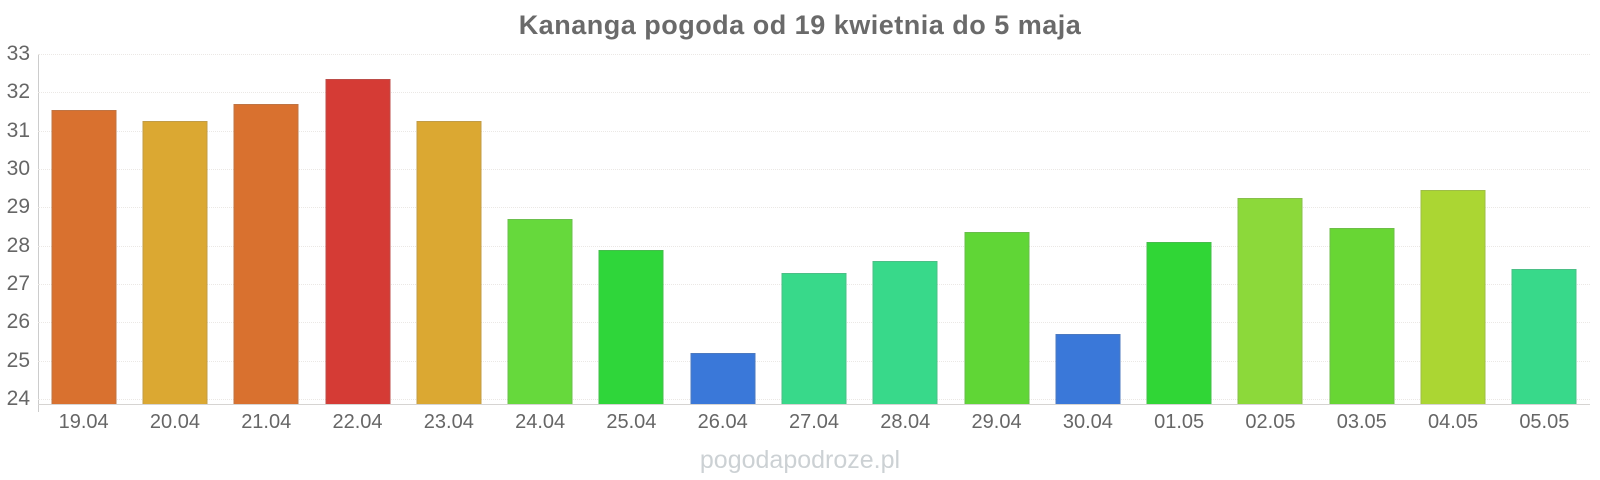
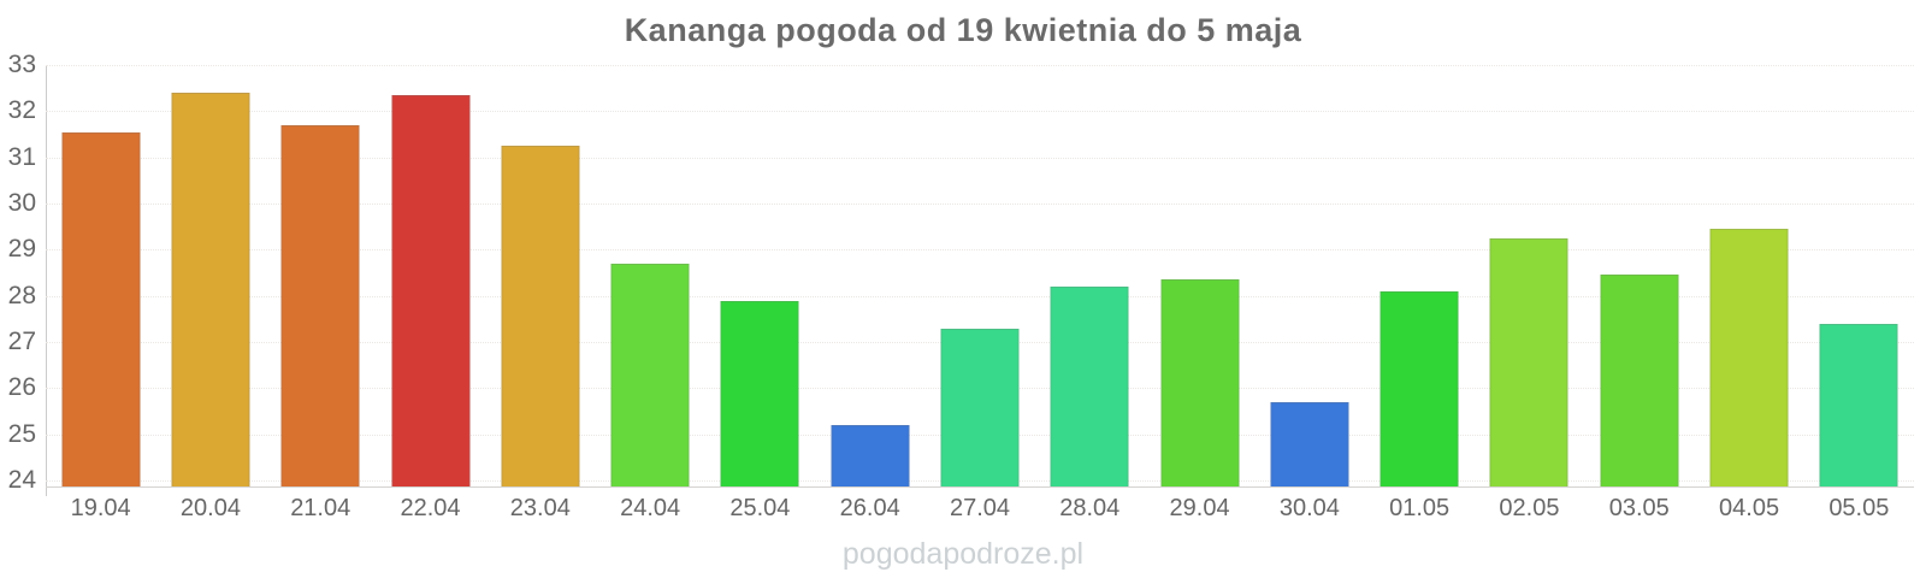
20.04: 31.2 -> 32.4
28.04: 27.6 -> 28.2
